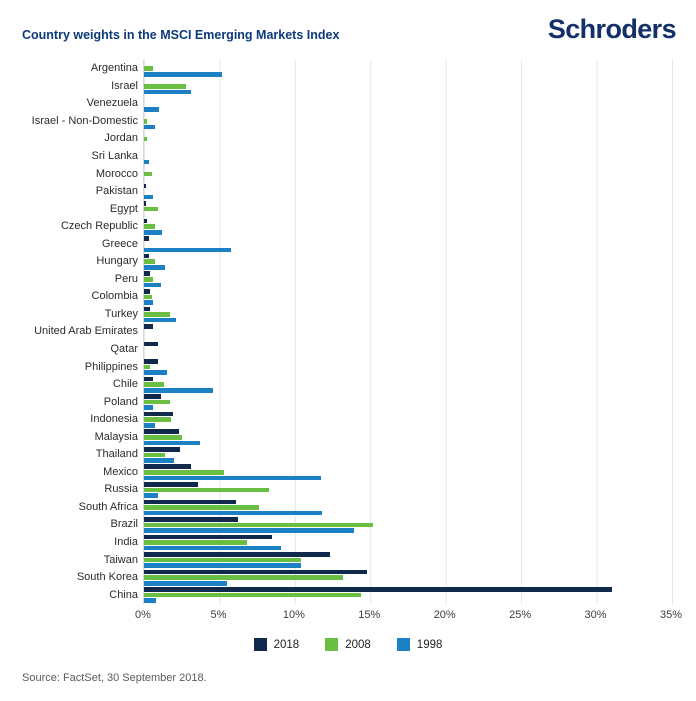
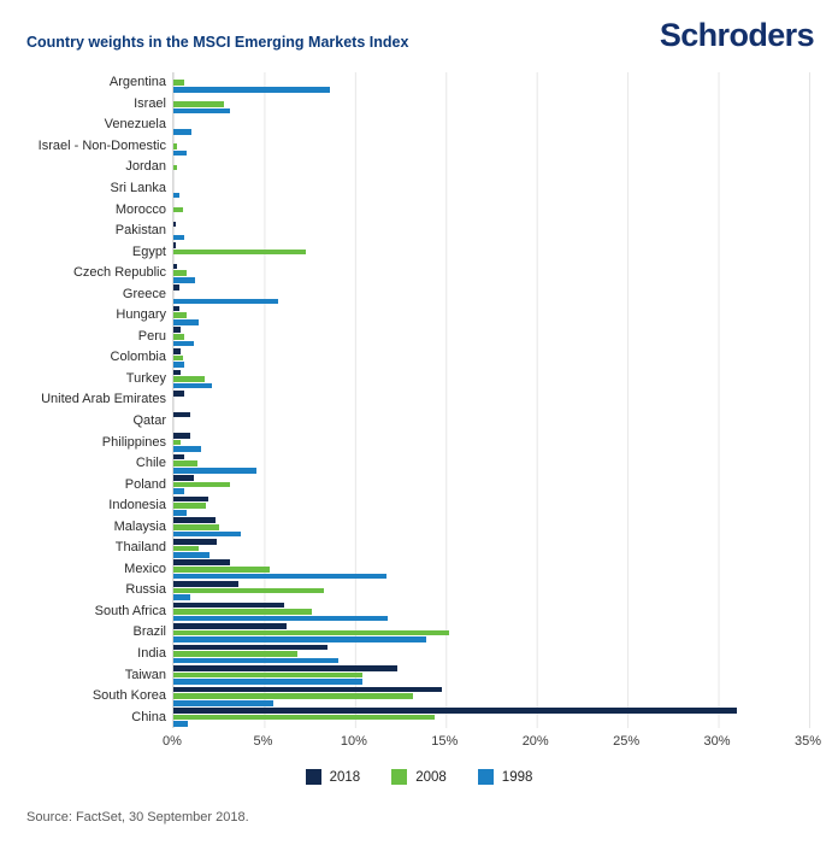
1998/Argentina: 5.2% -> 8.6%
2008/Egypt: 0.9% -> 7.3%
2008/Poland: 1.7% -> 3.1%
